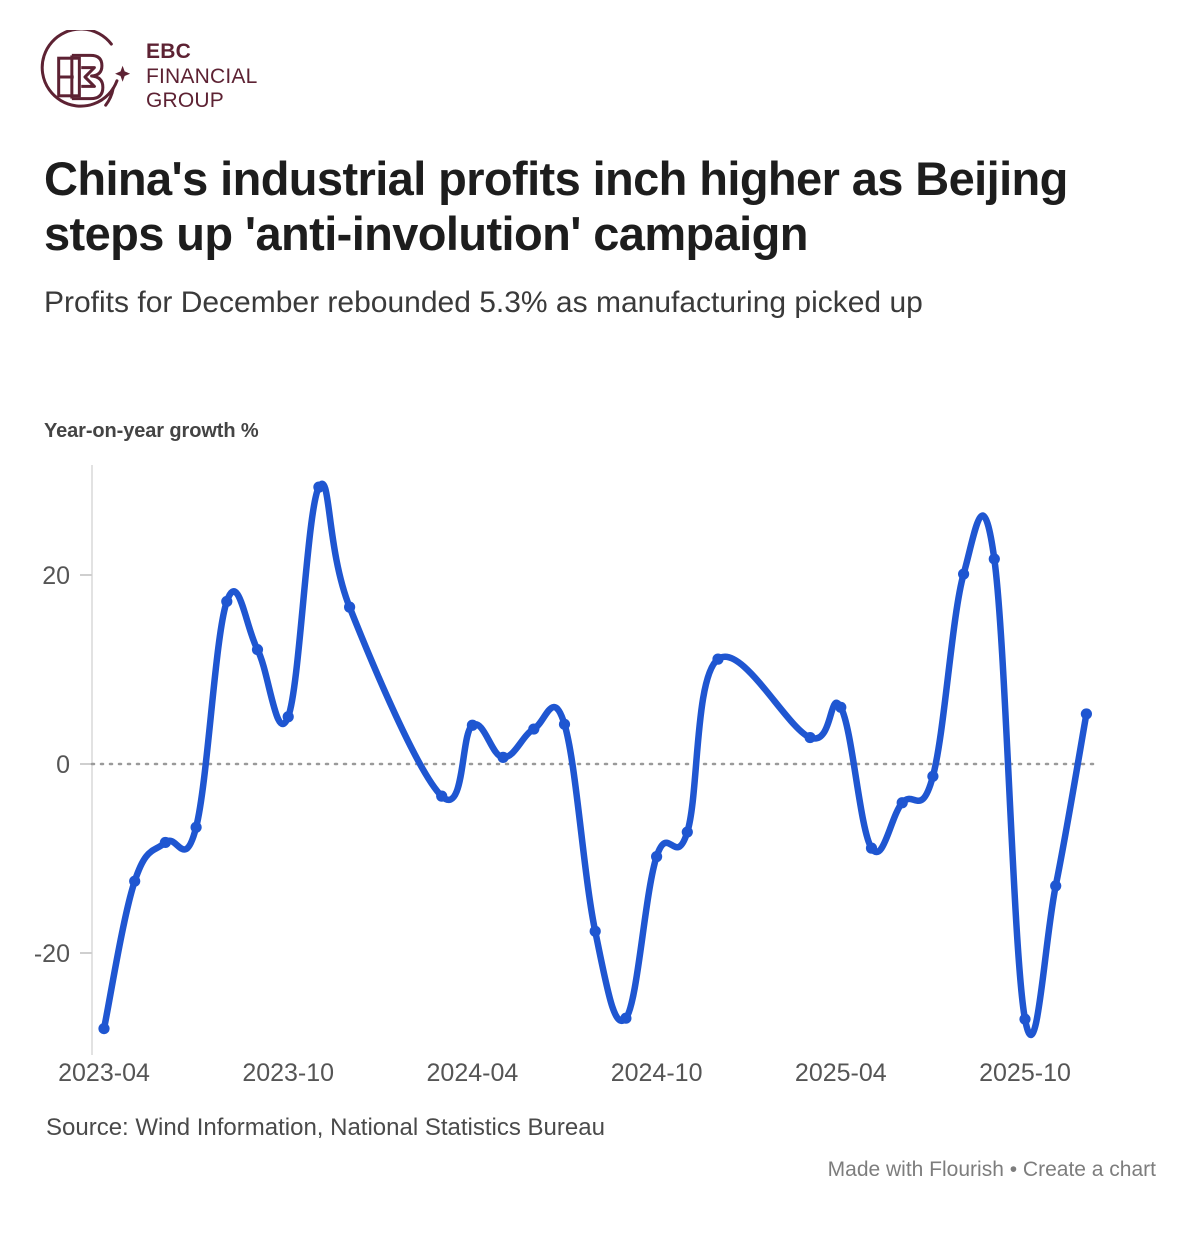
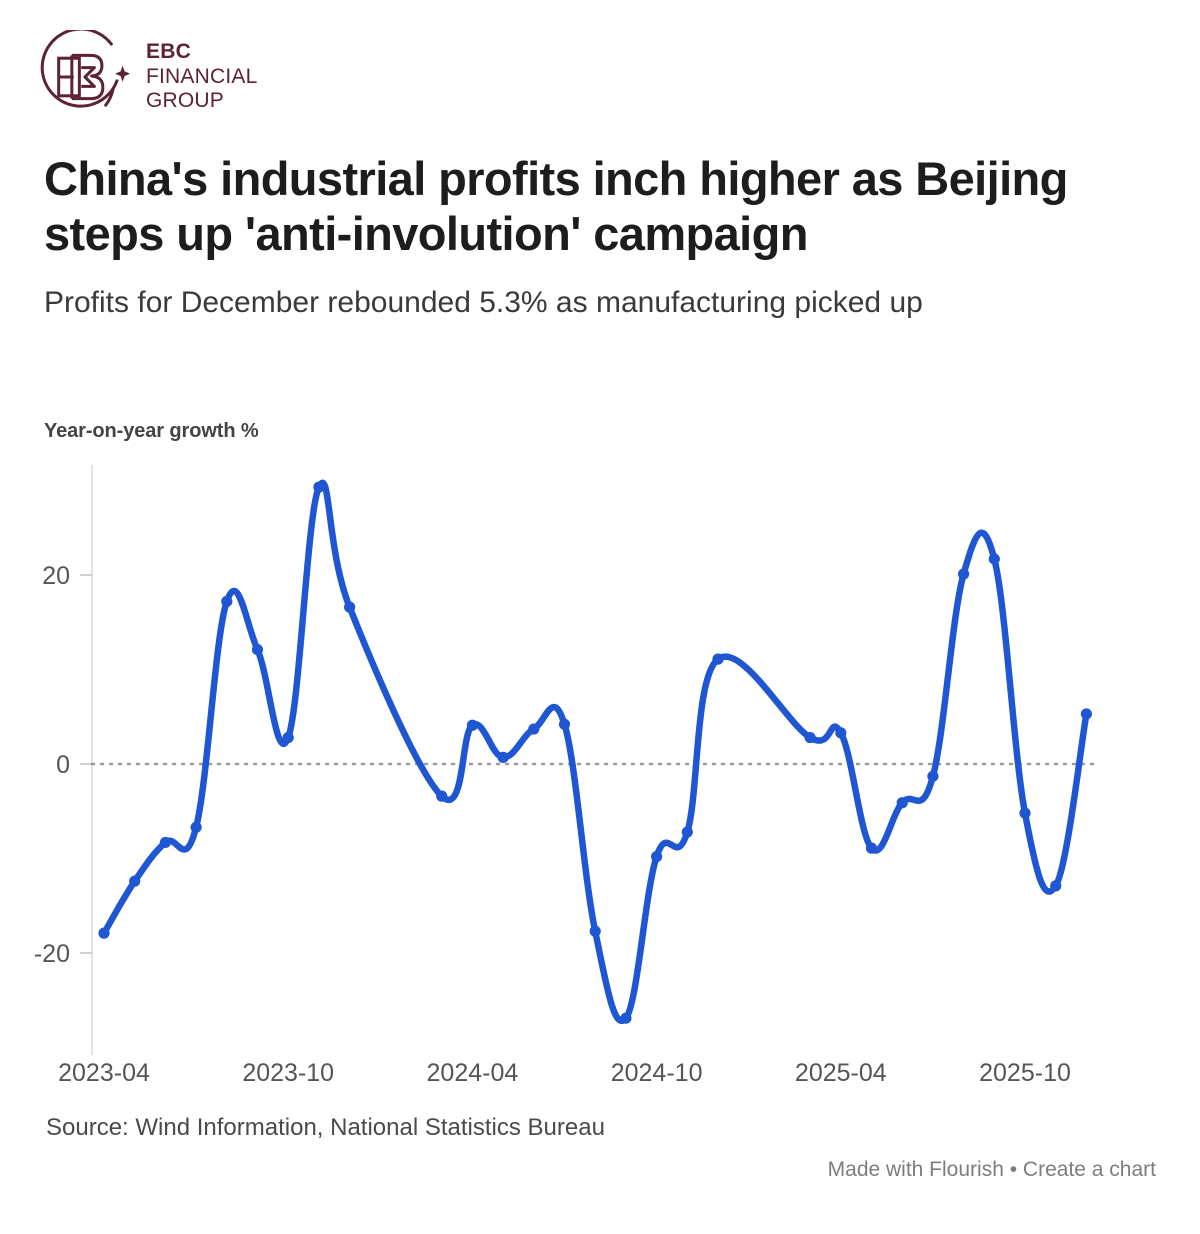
2023-04: -28 -> -18
2023-10: 5 -> 3
2025-04: 6 -> 3
2025-10: -27 -> -5
